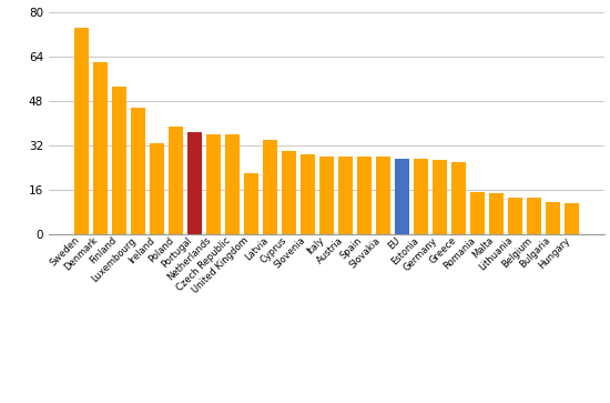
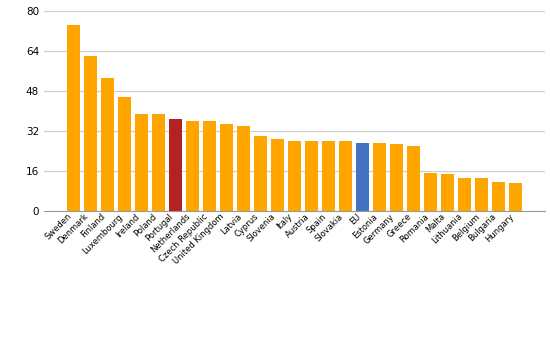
Ireland: 32.5 -> 38.5
United Kingdom: 22.0 -> 34.5
